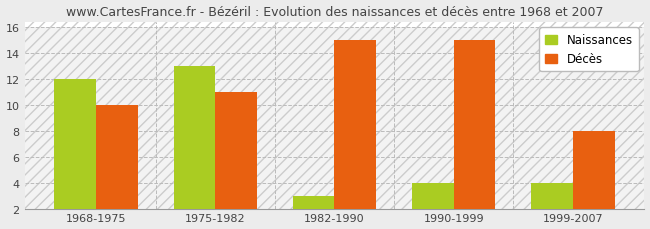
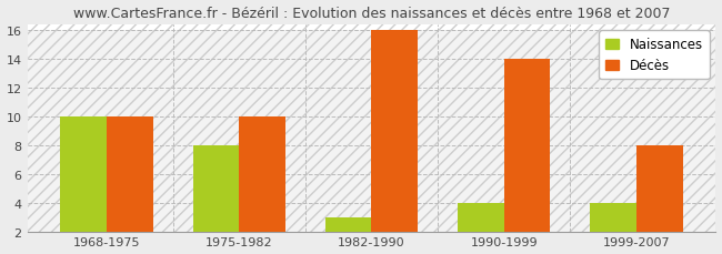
Naissances/1968-1975: 12 -> 10
Naissances/1975-1982: 13 -> 8
Décès/1975-1982: 11 -> 10
Décès/1982-1990: 15 -> 16
Décès/1990-1999: 15 -> 14
